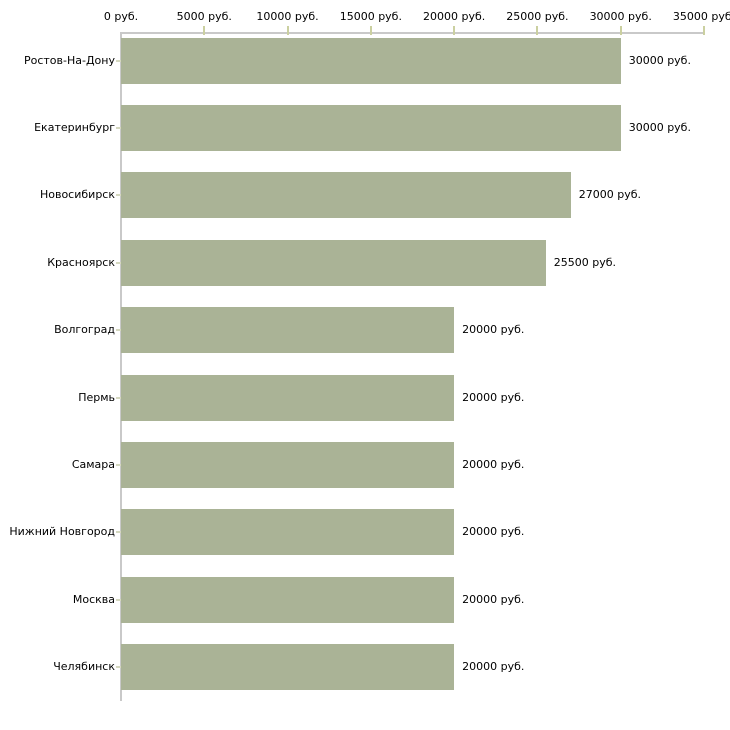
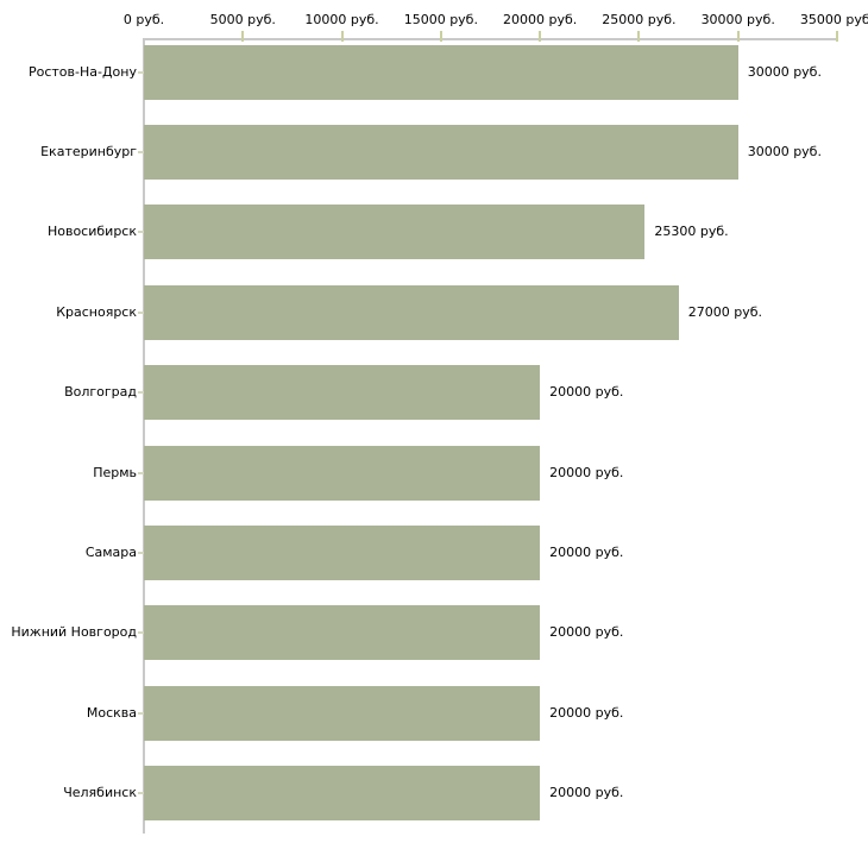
Новосибирск: 27000 -> 25300
Красноярск: 25500 -> 27000
